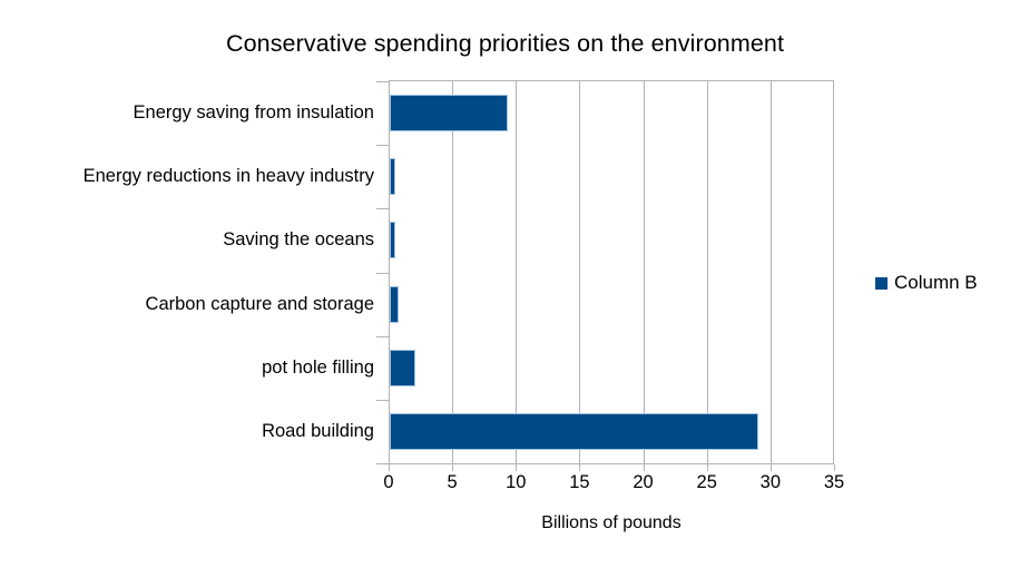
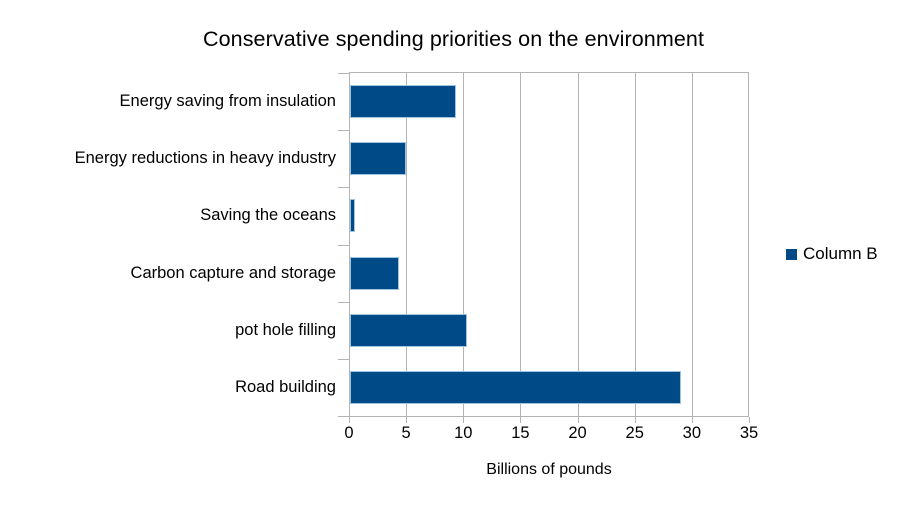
Energy reductions in heavy industry: 0.4 -> 4.9
Carbon capture and storage: 0.7 -> 4.3
pot hole filling: 2.0 -> 10.3
